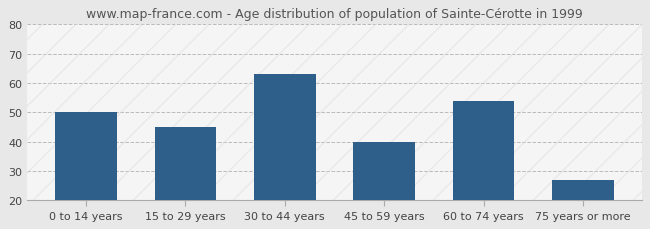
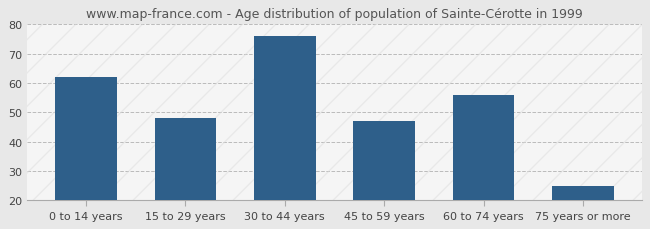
0 to 14 years: 50 -> 62
15 to 29 years: 45 -> 48
30 to 44 years: 63 -> 76
45 to 59 years: 40 -> 47
60 to 74 years: 54 -> 56
75 years or more: 27 -> 25
